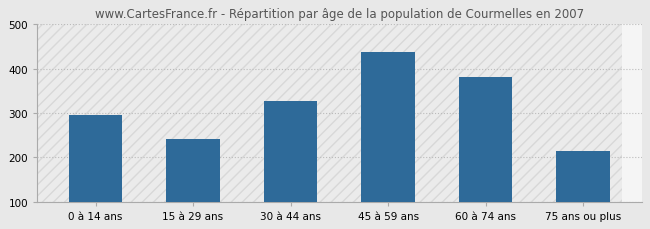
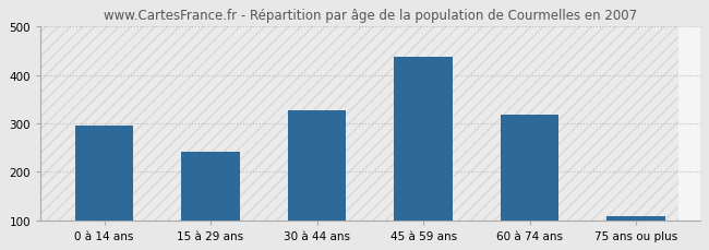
60 à 74 ans: 380 -> 317
75 ans ou plus: 215 -> 108
